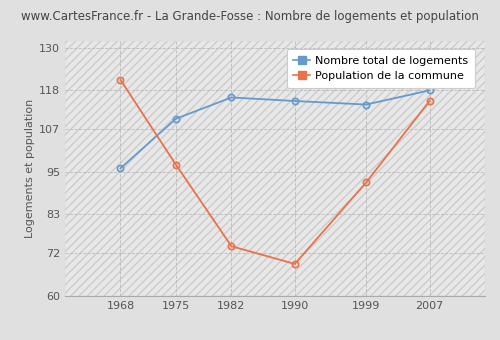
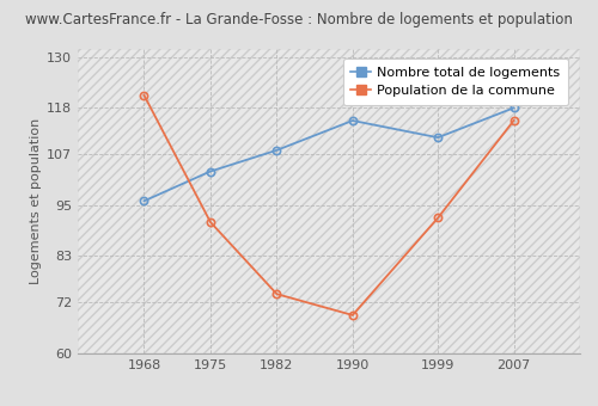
Nombre total de logements/1975: 110 -> 103
Population de la commune/1975: 97 -> 91
Nombre total de logements/1982: 116 -> 108
Nombre total de logements/1999: 114 -> 111
